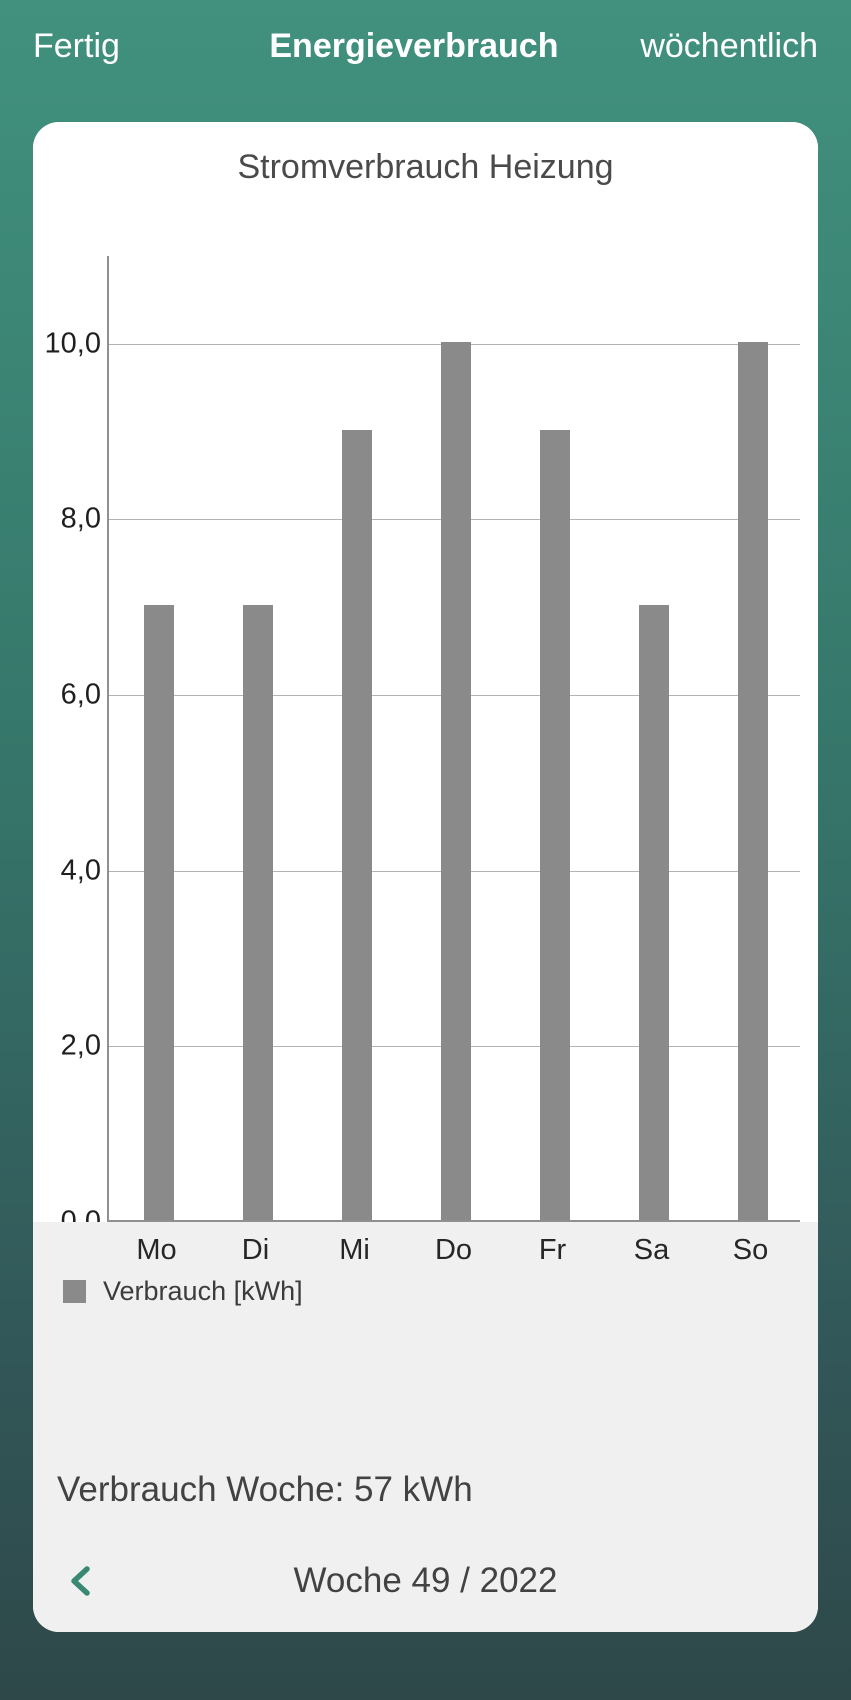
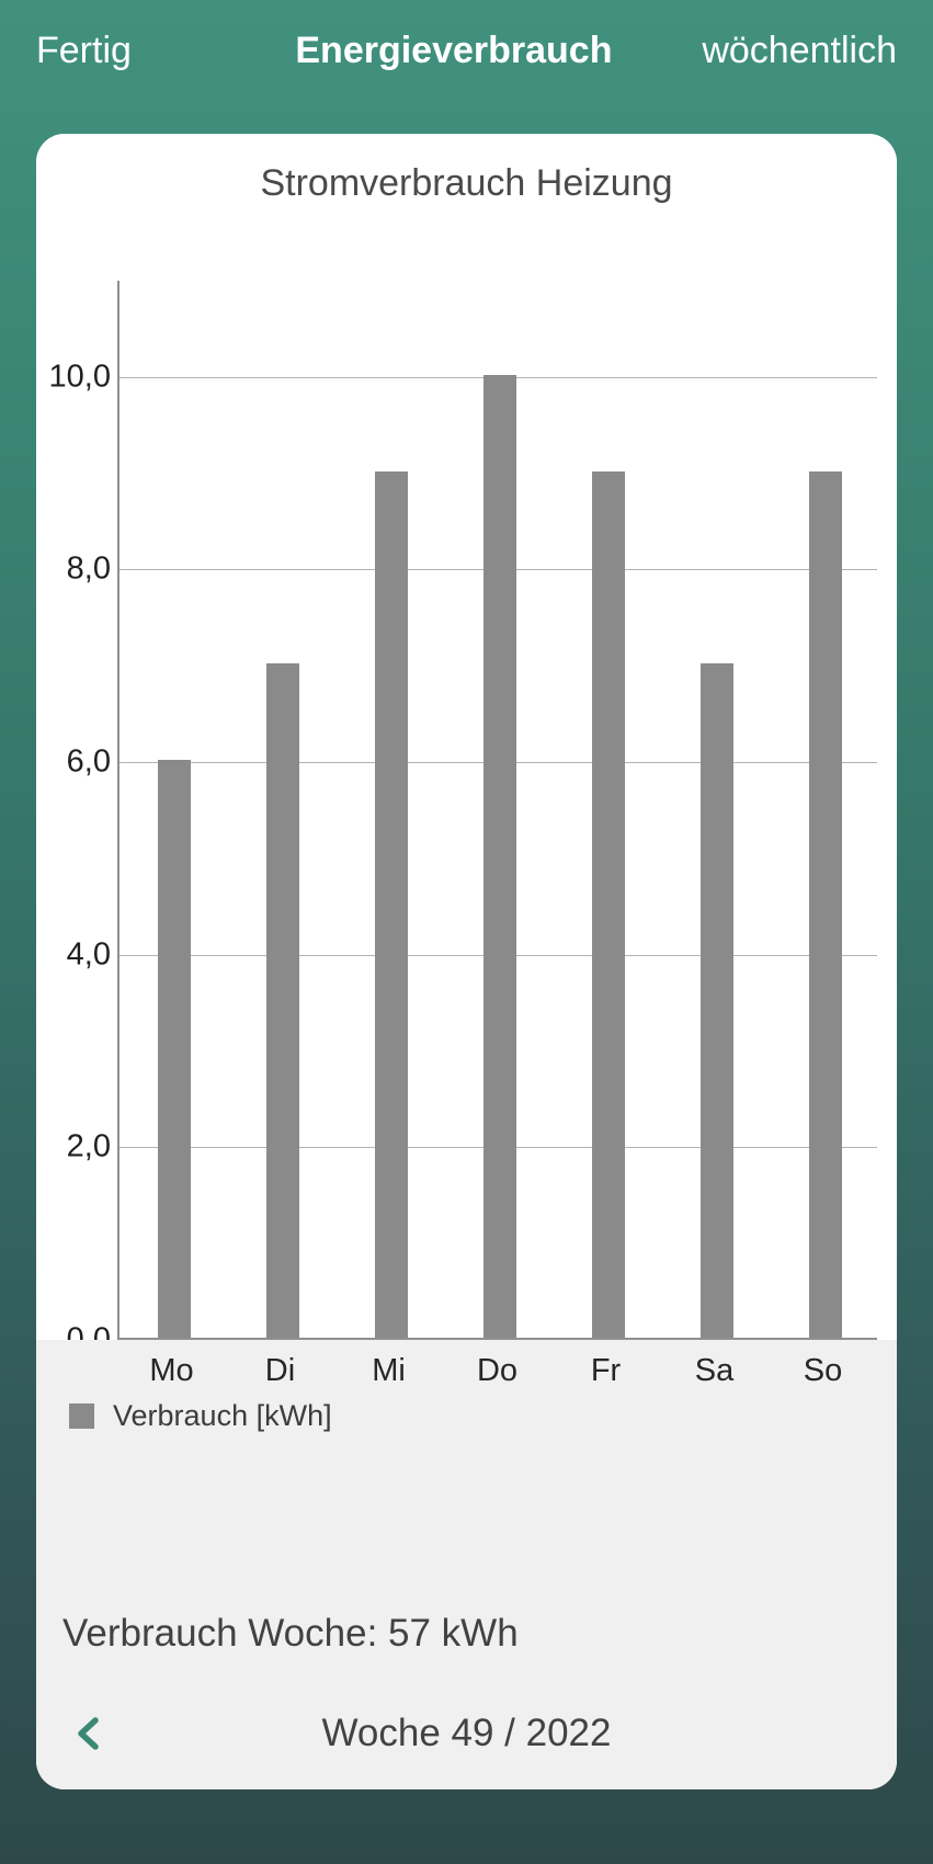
Mo: 7 -> 6
So: 10 -> 9
